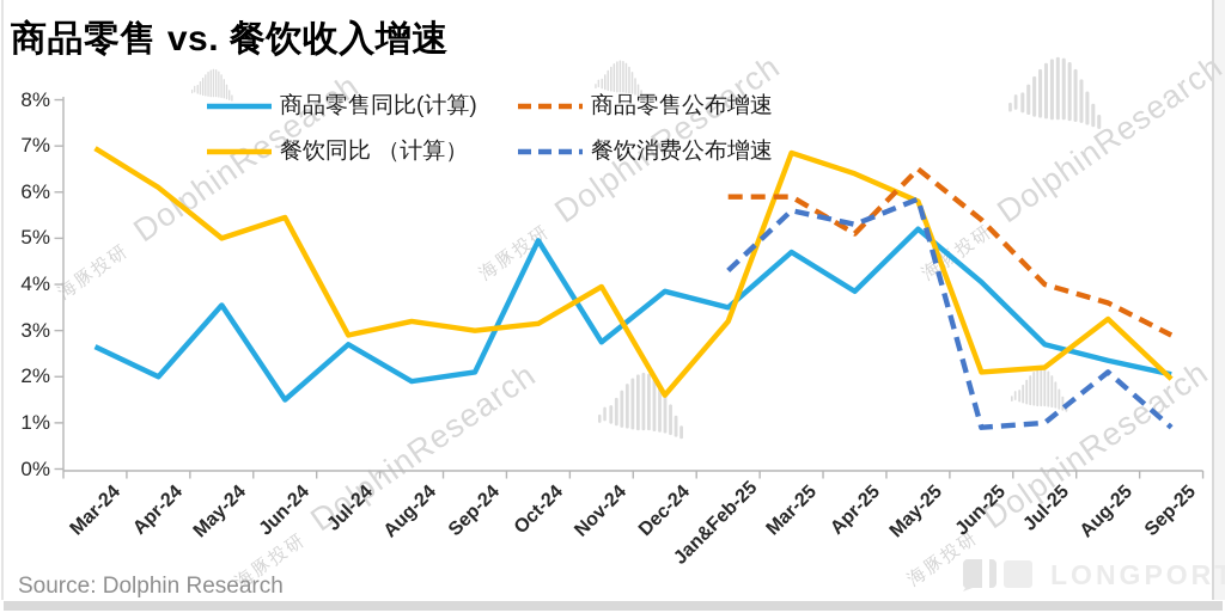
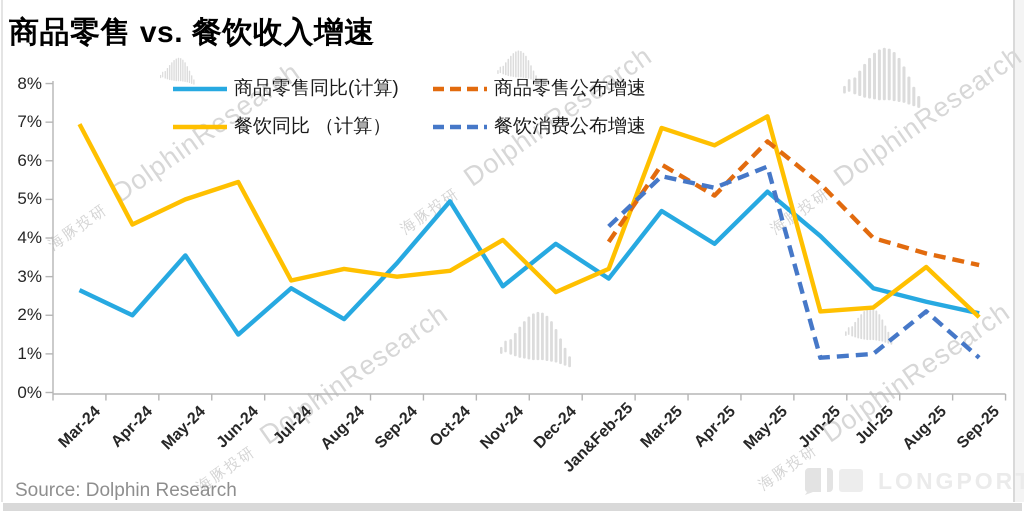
餐饮同比 （计算）/Apr-24: 6.1% -> 4.3%
商品零售同比(计算)/Sep-24: 2.1% -> 3.4%
餐饮同比 （计算）/Dec-24: 1.6% -> 2.6%
商品零售同比(计算)/Jan&Feb-25: 3.5% -> 3.0%
商品零售公布增速/Jan&Feb-25: 5.9% -> 3.9%
餐饮同比 （计算）/May-25: 5.8% -> 7.2%
商品零售公布增速/Sep-25: 2.9% -> 3.3%
